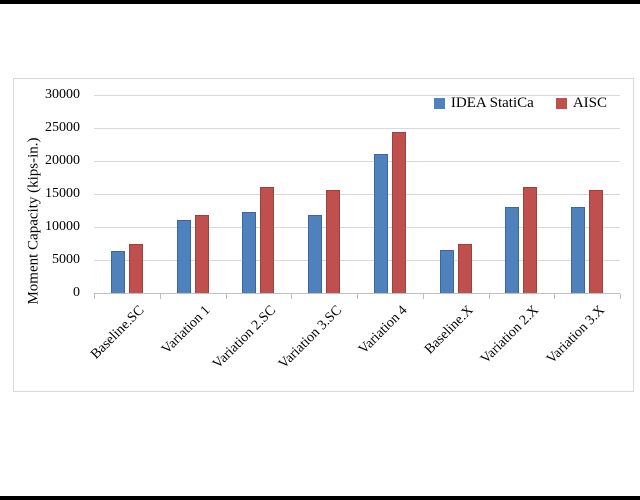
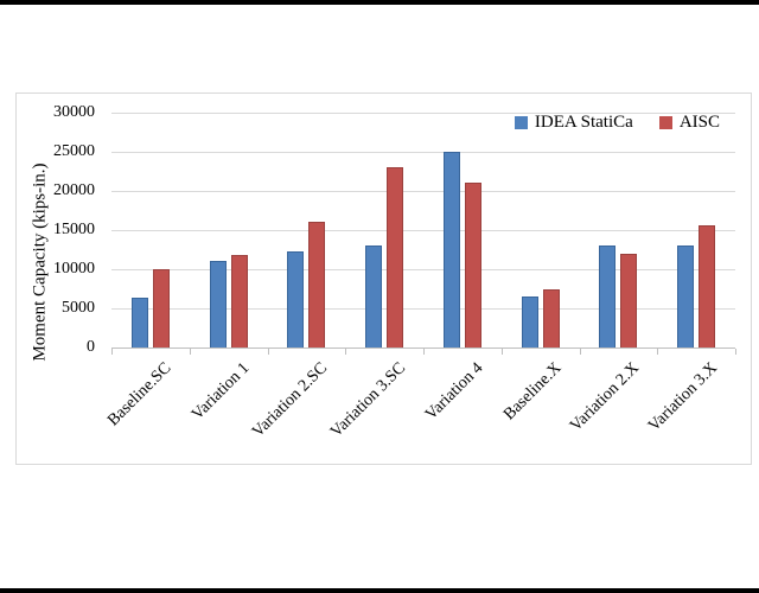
AISC/Baseline.SC: 7000 -> 10000
IDEA StatiCa/Variation 3.SC: 12000 -> 13000
AISC/Variation 3.SC: 16000 -> 23000
IDEA StatiCa/Variation 4: 21000 -> 25000
AISC/Variation 4: 24000 -> 21000
AISC/Variation 2.X: 16000 -> 12000
